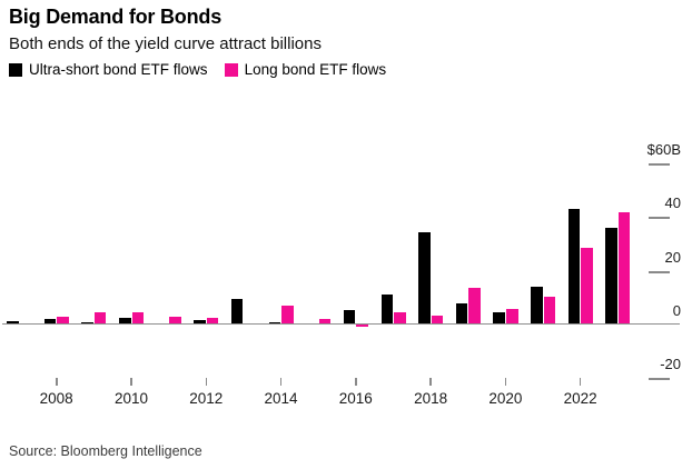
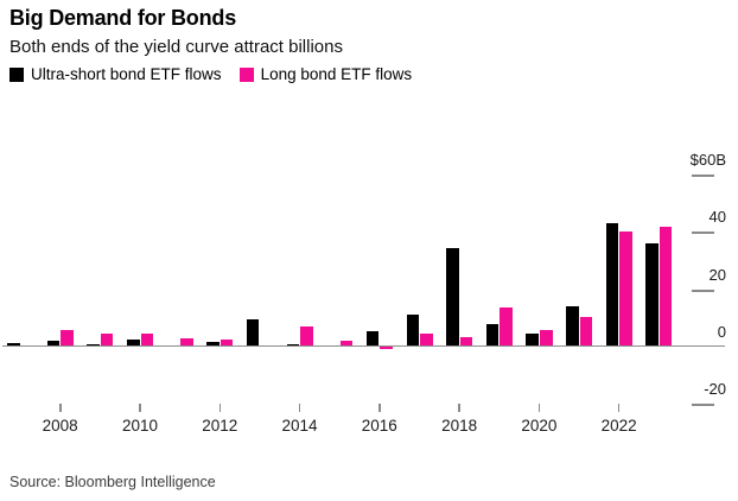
Long bond ETF flows/2008: $3B -> $6B
Long bond ETF flows/2022: $28B -> $40B
